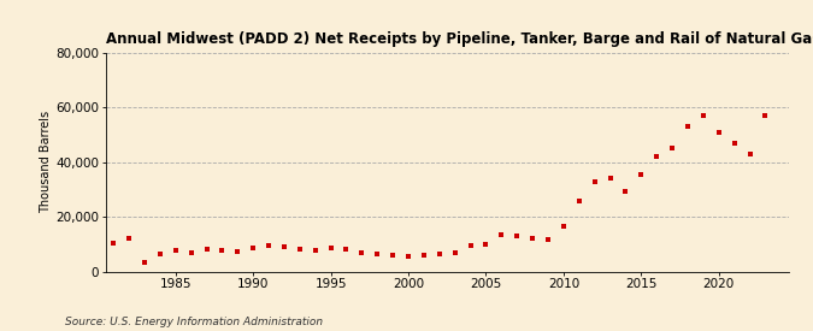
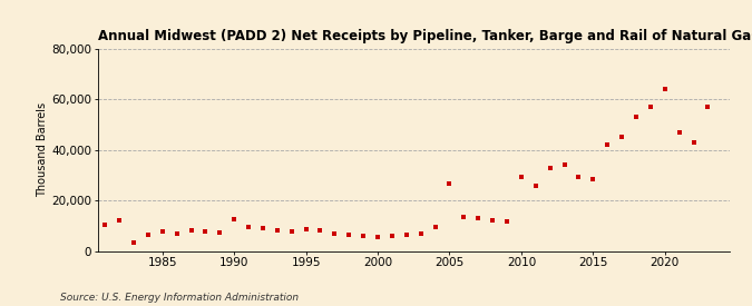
1990: 8,500 -> 12,500
2005: 10,000 -> 26,500
2010: 16,500 -> 29,500
2015: 35,500 -> 28,500
2020: 51,000 -> 64,000
